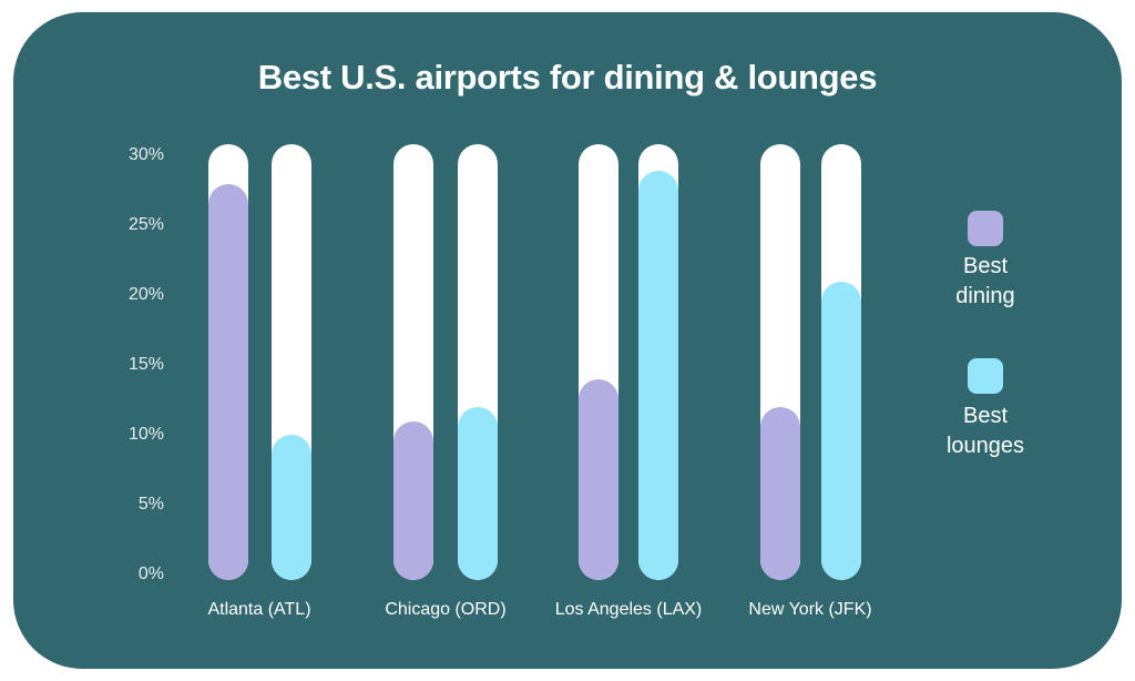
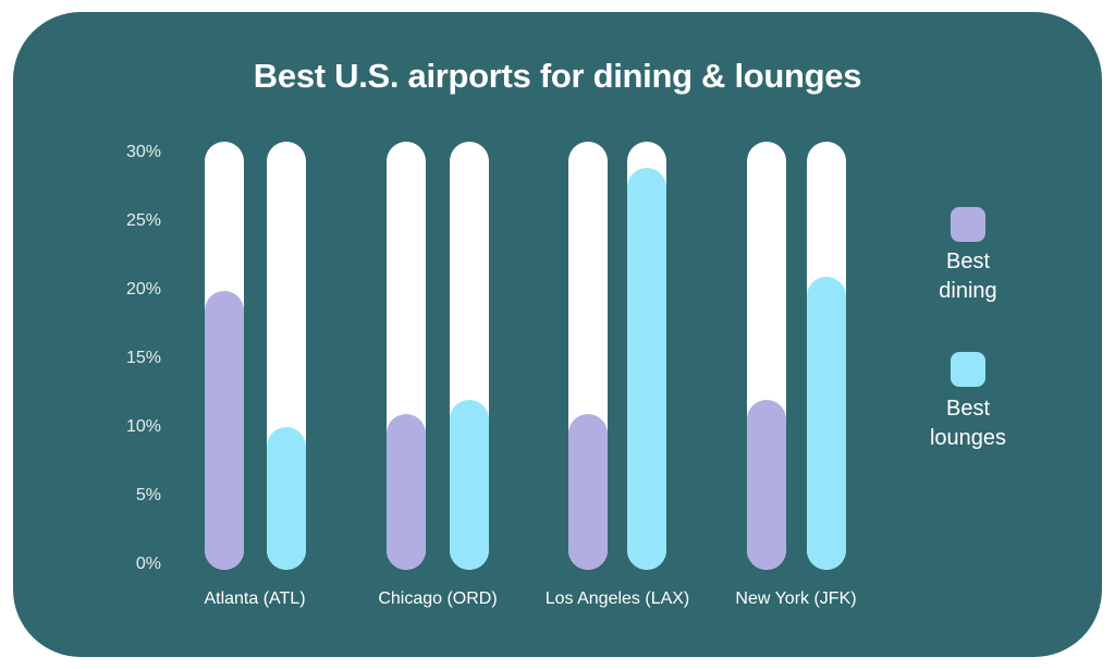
Best dining/Atlanta (ATL): 28% -> 20%
Best dining/Los Angeles (LAX): 14% -> 11%
